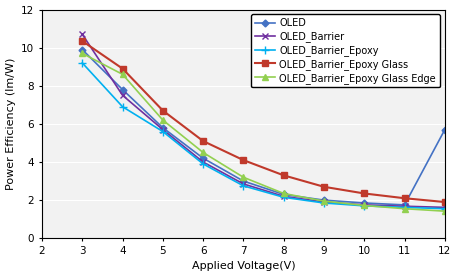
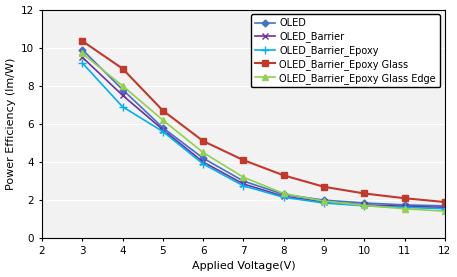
OLED_Barrier/3: 10.7 -> 9.5
OLED_Barrier_Epoxy Glass Edge/4: 8.6 -> 8.0
OLED/12: 5.7 -> 1.7
